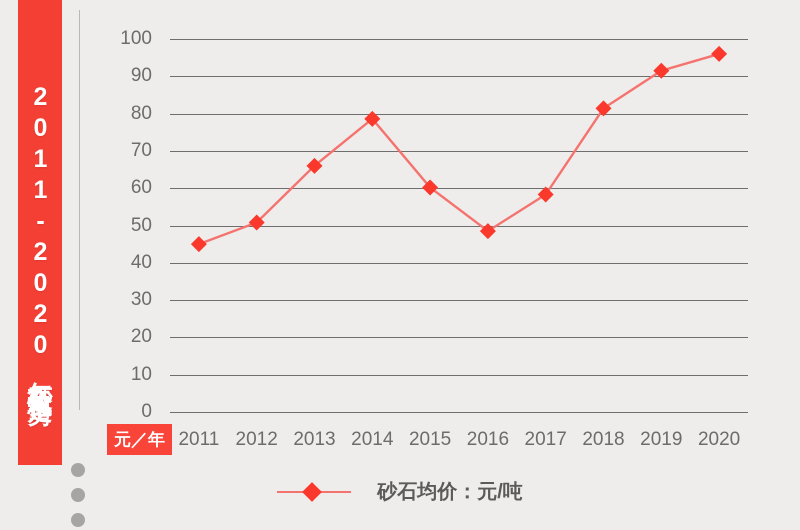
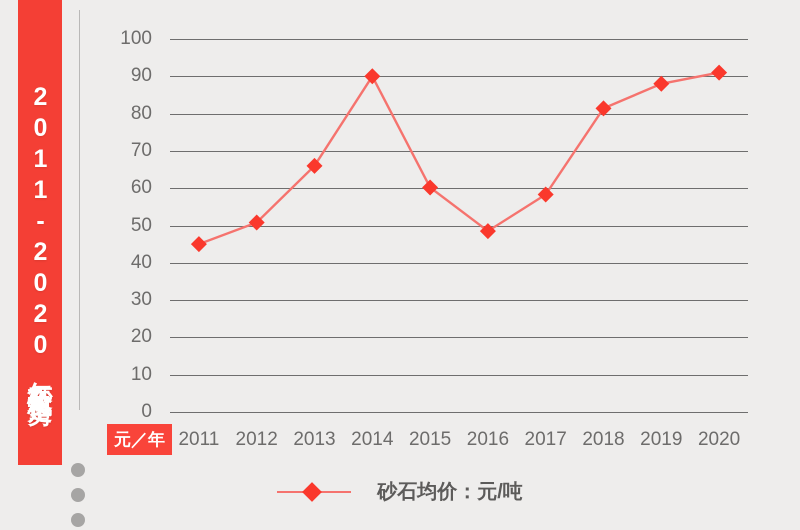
2014: 79 -> 90
2019: 92 -> 88
2020: 96 -> 91
